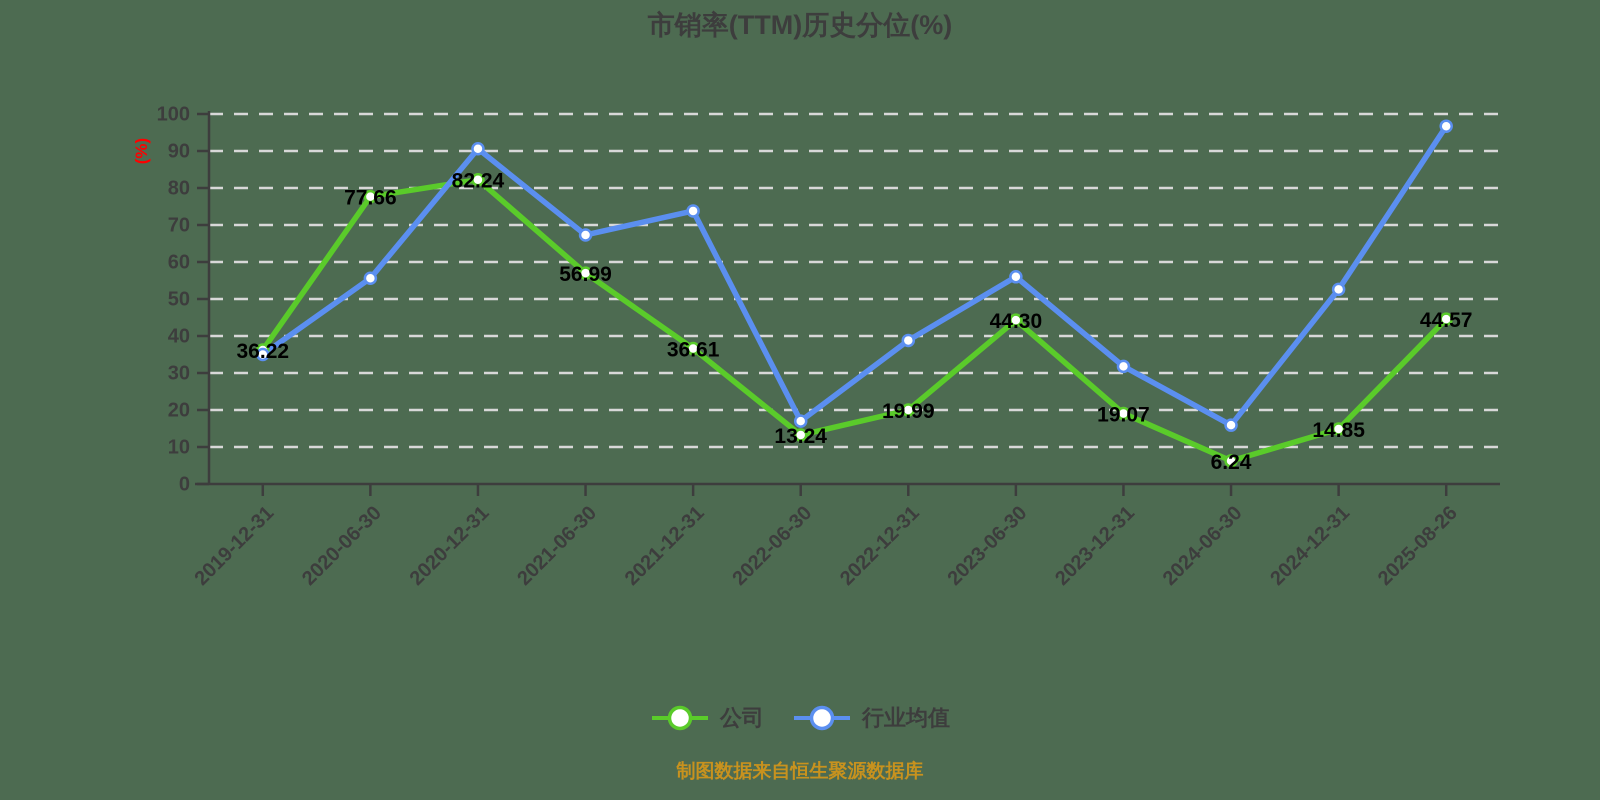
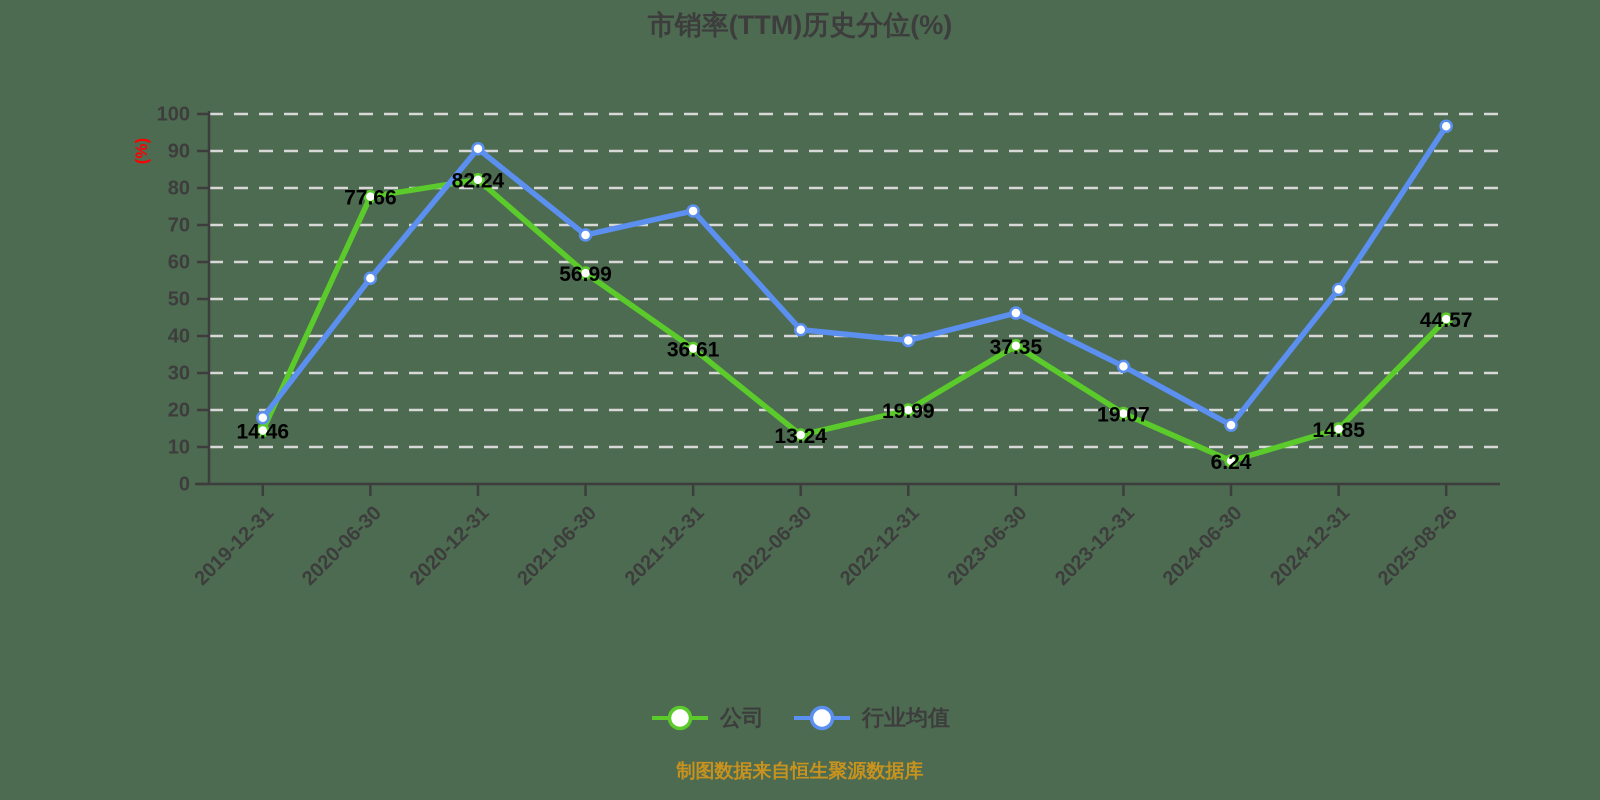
公司/2019-12-31: 36.22 -> 14.46
行业均值/2019-12-31: 35 -> 18
行业均值/2022-06-30: 17 -> 42
公司/2023-06-30: 44.30 -> 37.35
行业均值/2023-06-30: 56 -> 46
